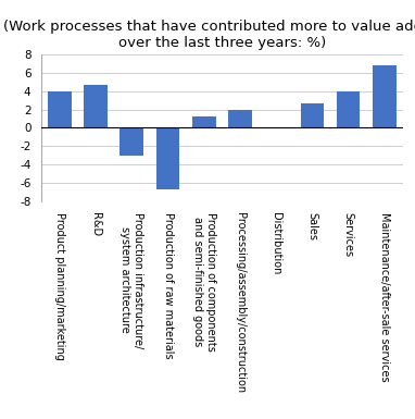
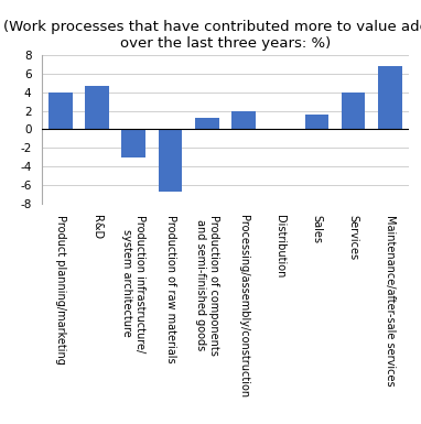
Sales: 2.7 -> 1.6
